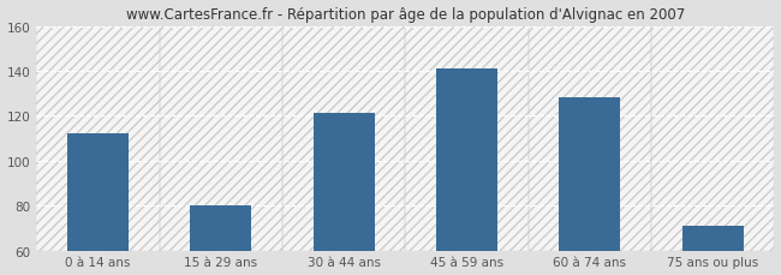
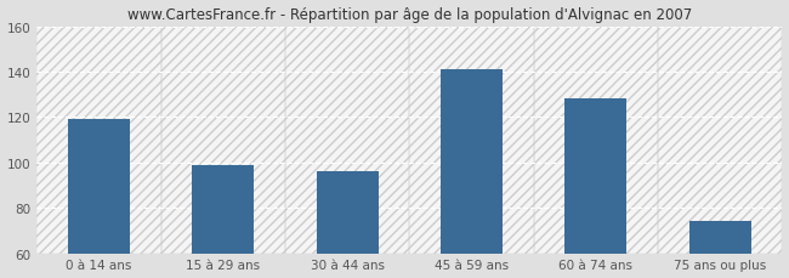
0 à 14 ans: 112 -> 119
15 à 29 ans: 80 -> 99
30 à 44 ans: 121 -> 96
75 ans ou plus: 71 -> 74
